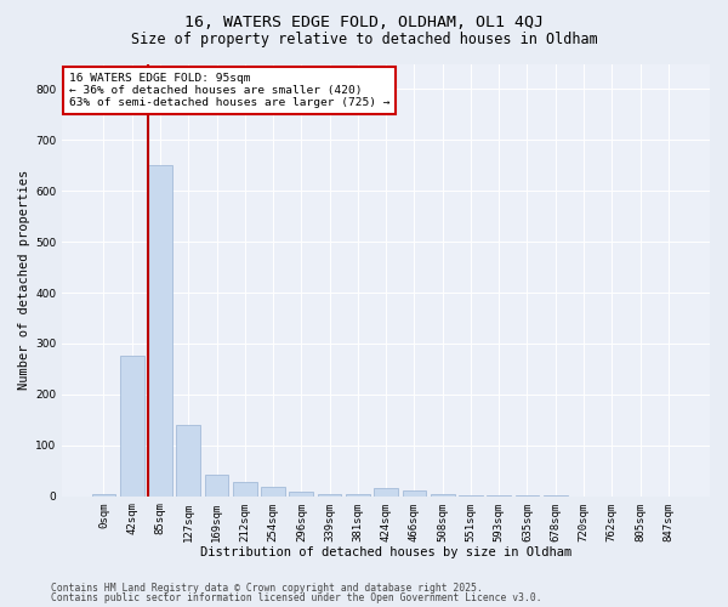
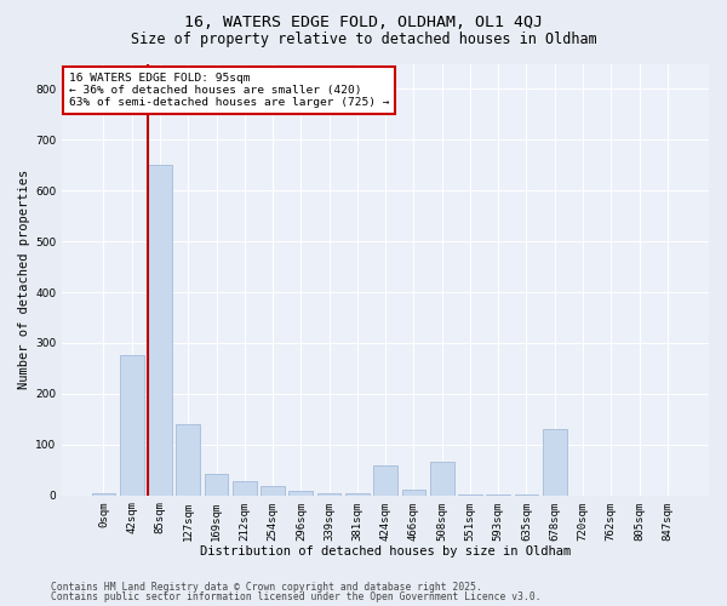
424sqm: 15 -> 60
508sqm: 3 -> 65
678sqm: 1 -> 130
